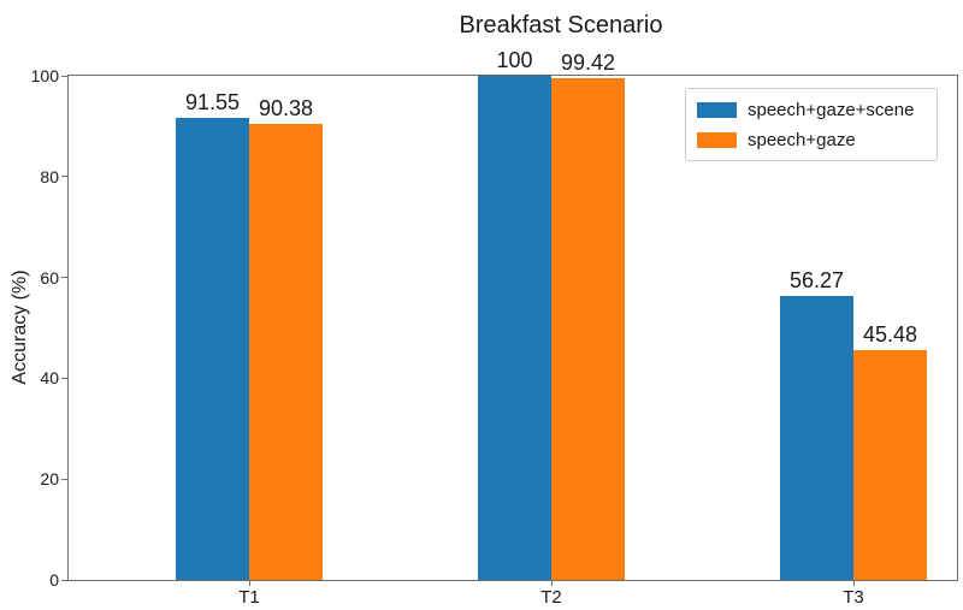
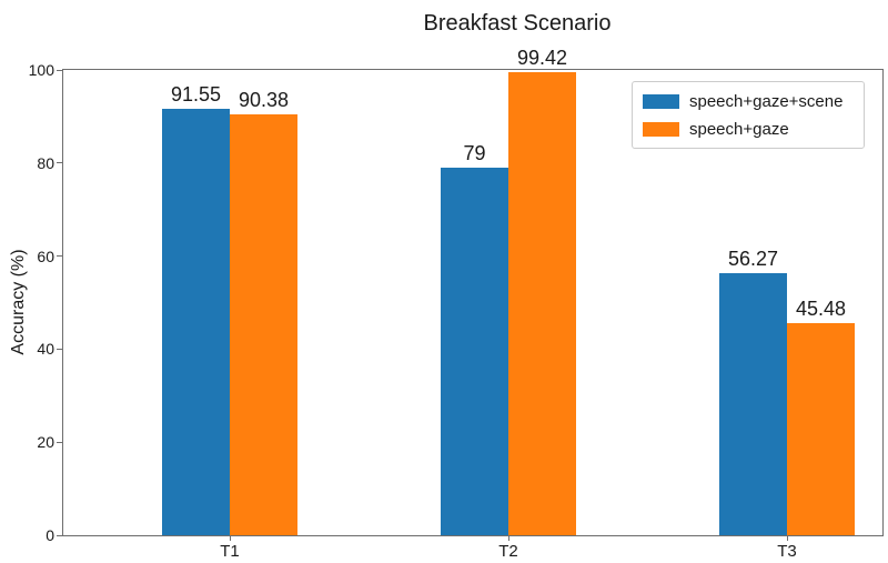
speech+gaze+scene/T2: 100 -> 79
